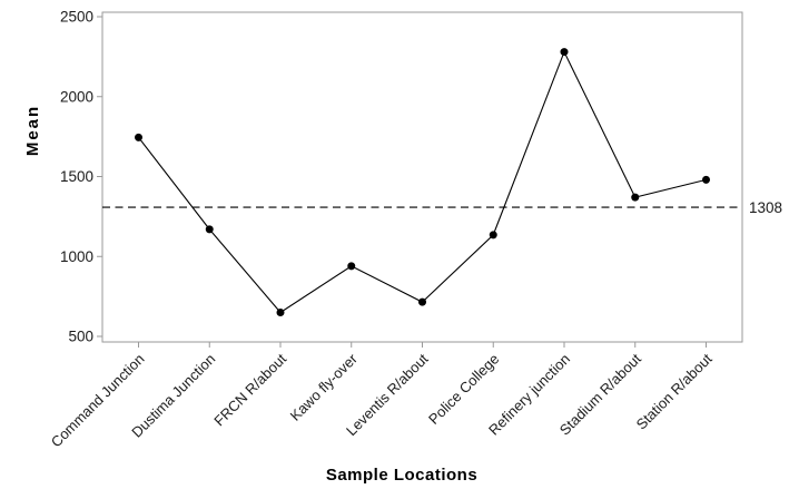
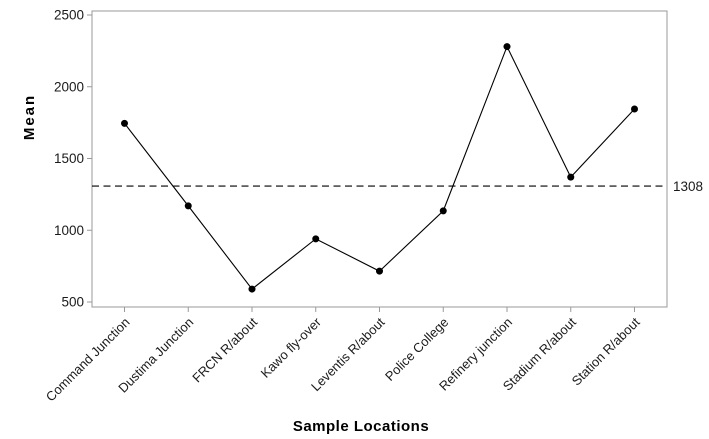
FRCN R/about: 650 -> 590
Station R/about: 1480 -> 1840
